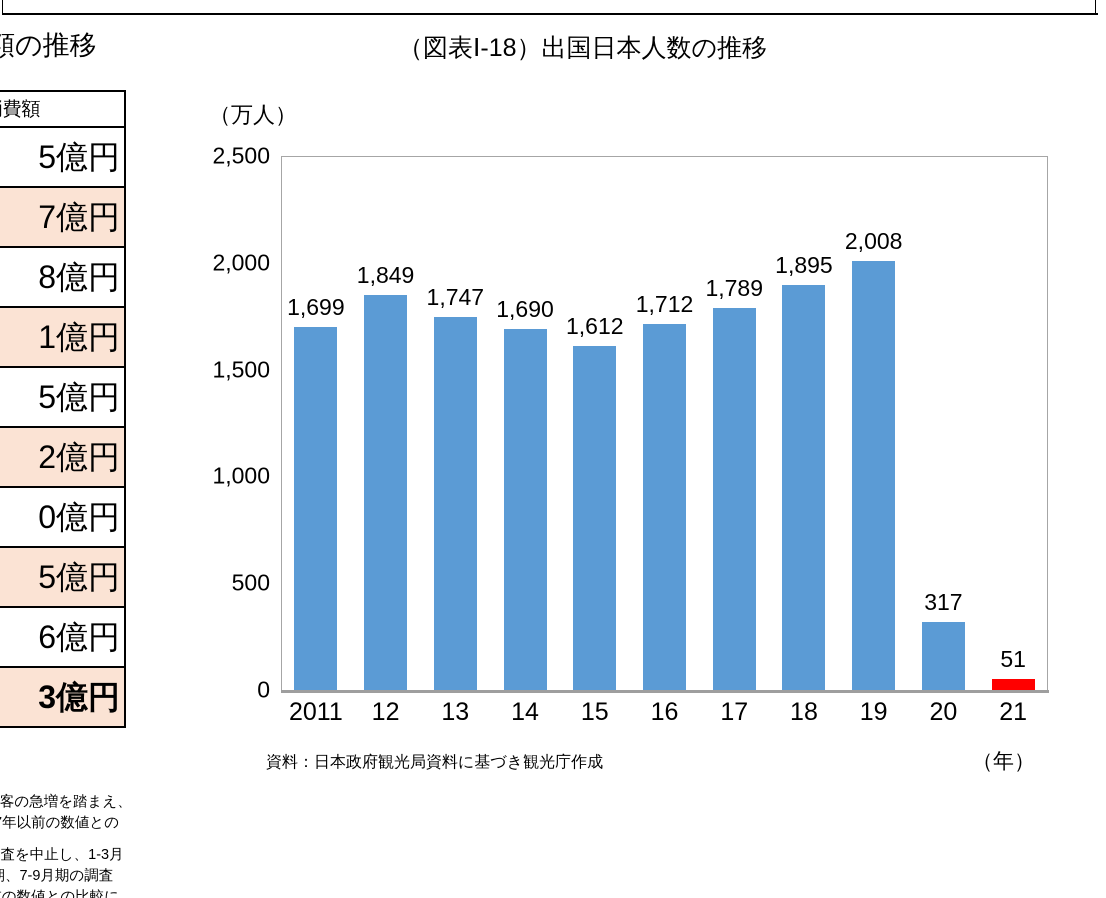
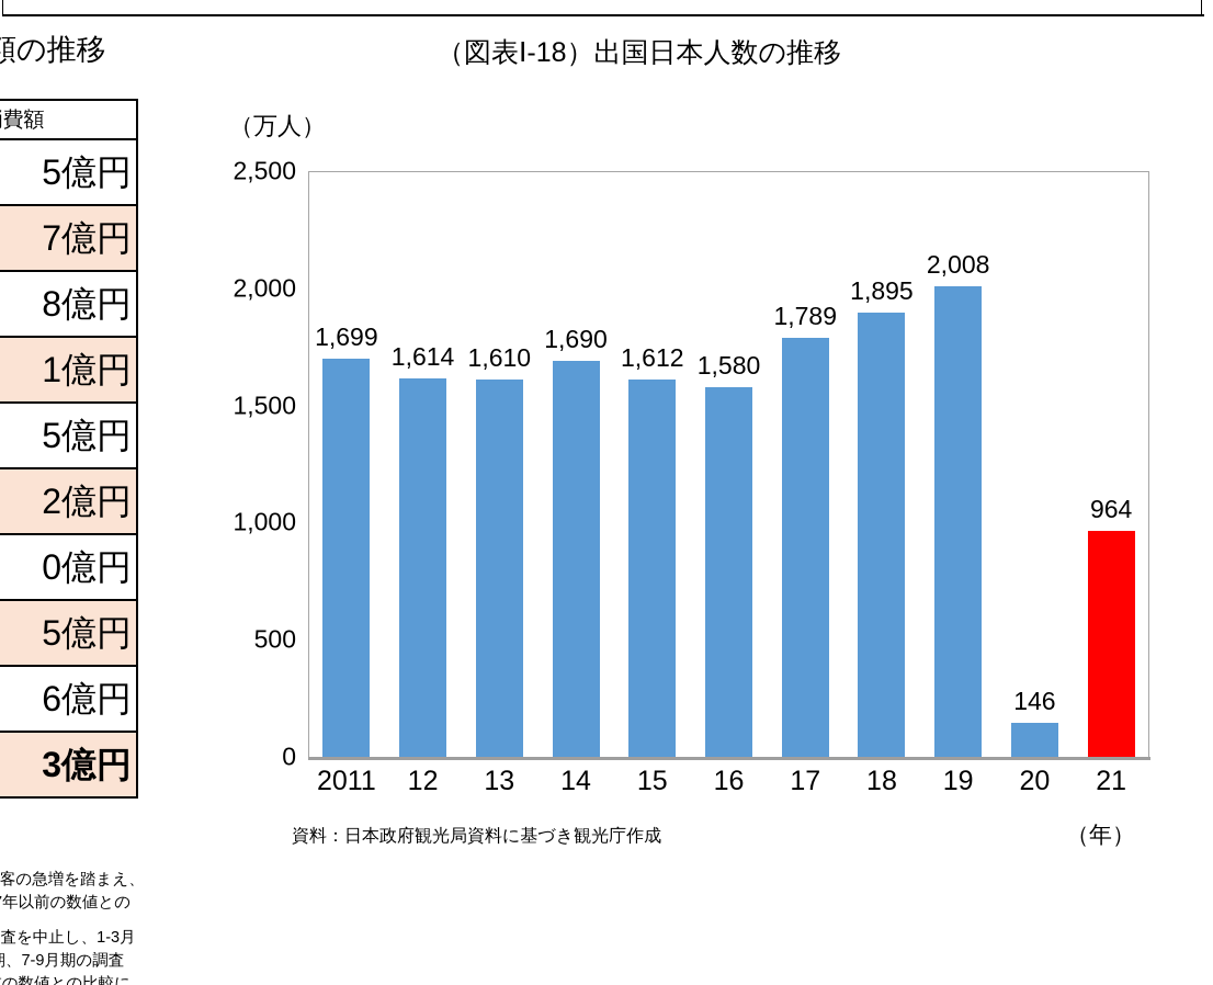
12: 1,849 -> 1,614
13: 1,747 -> 1,610
16: 1,712 -> 1,580
20: 317 -> 146
21: 51 -> 964
